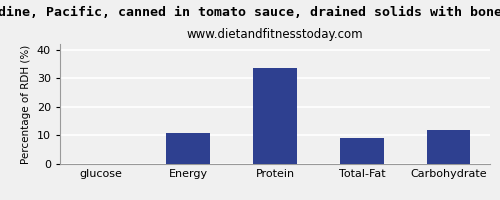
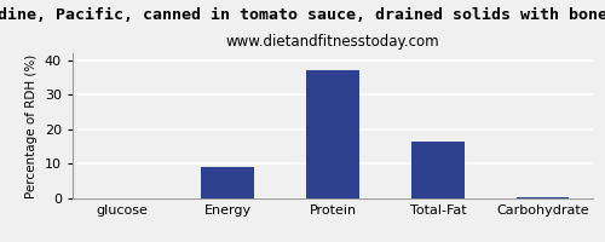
Energy: 11.0 -> 9.0
Protein: 33.5 -> 37.0
Total-Fat: 9.0 -> 16.3
Carbohydrate: 12.0 -> 0.4
